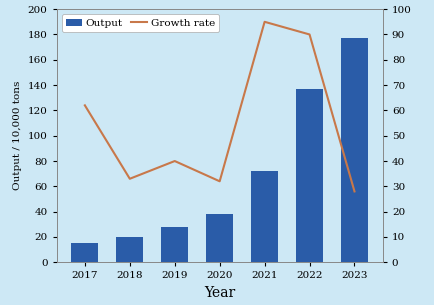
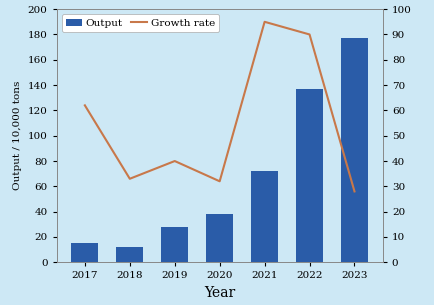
Output/2018: 20 -> 12
